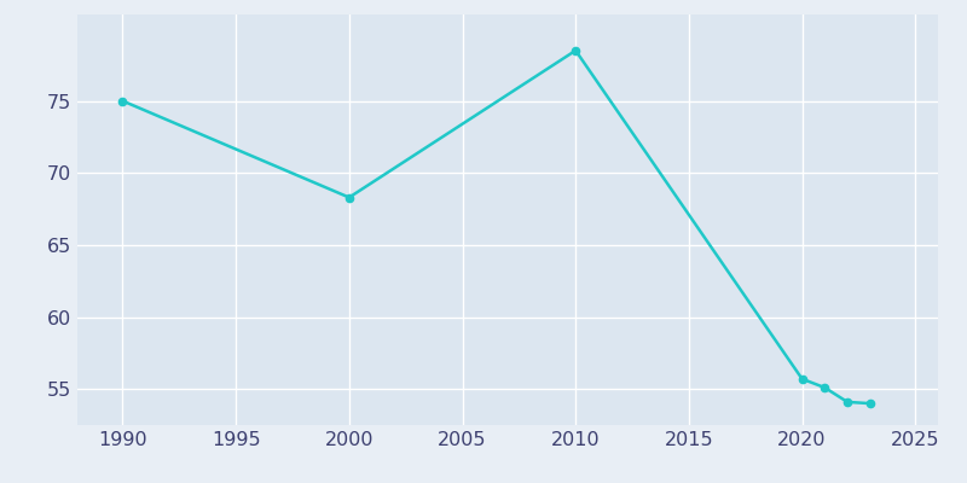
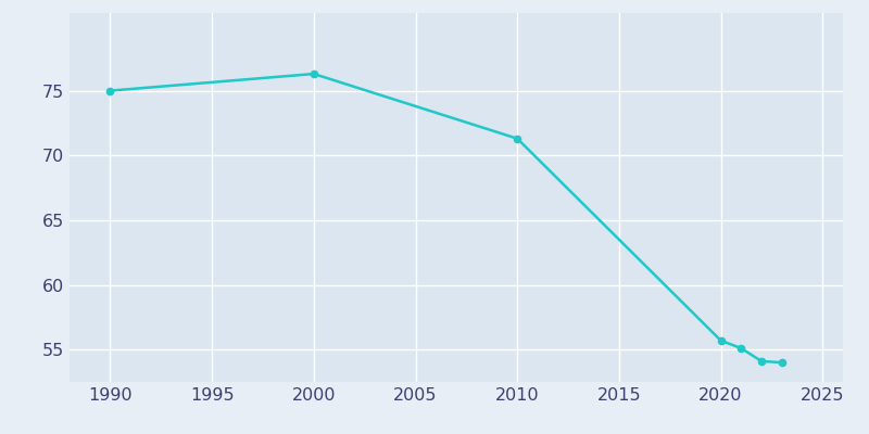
2000: 68.3 -> 76.3
2010: 78.5 -> 71.3
